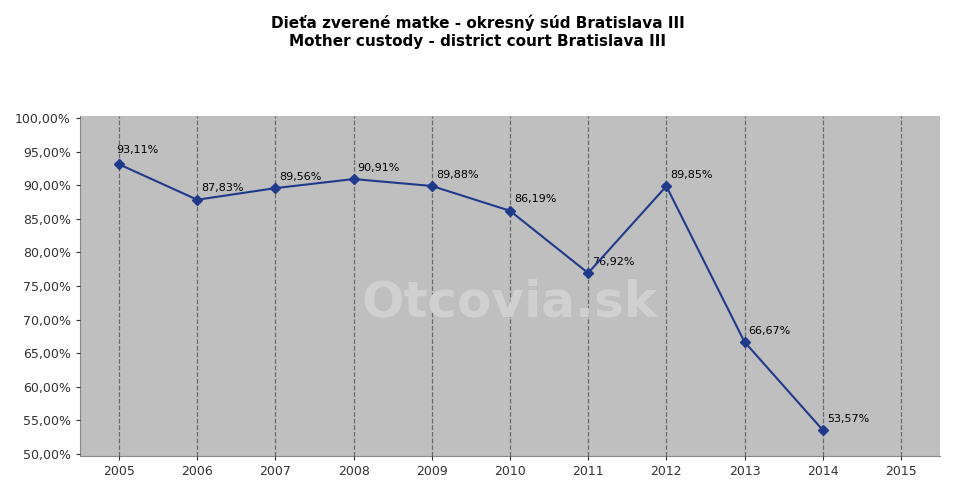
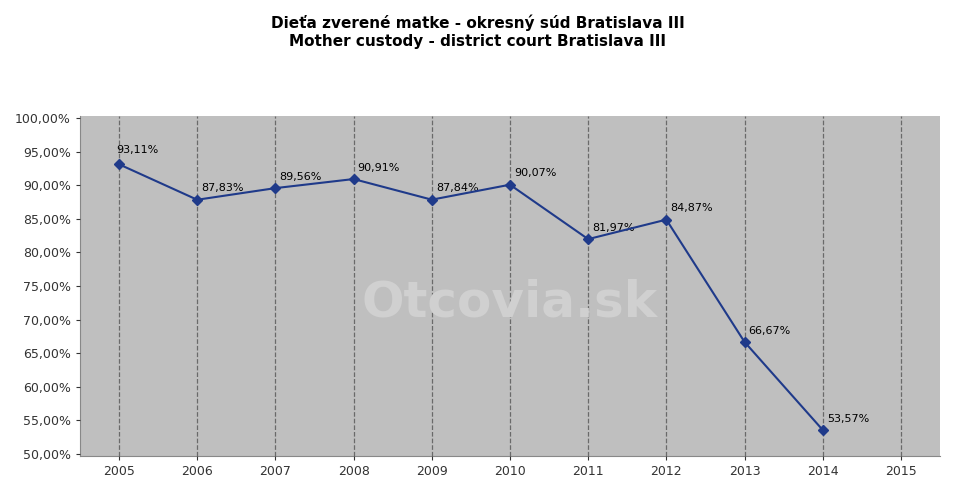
2009: 89,88% -> 87,84%
2010: 86,19% -> 90,07%
2011: 76,92% -> 81,97%
2012: 89,85% -> 84,87%
